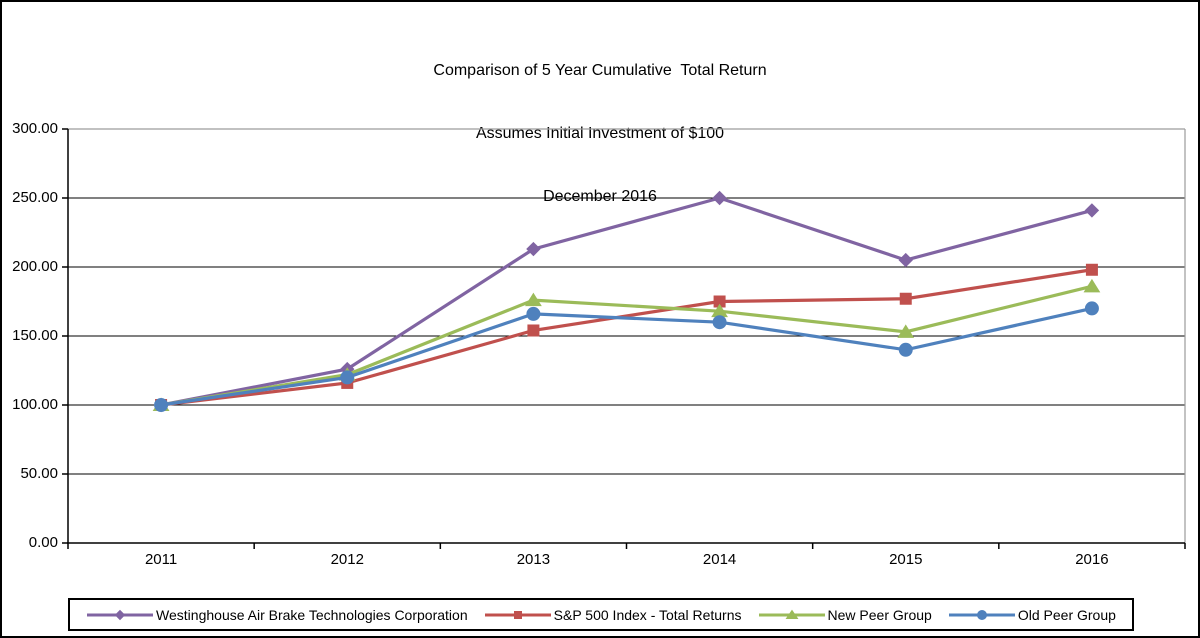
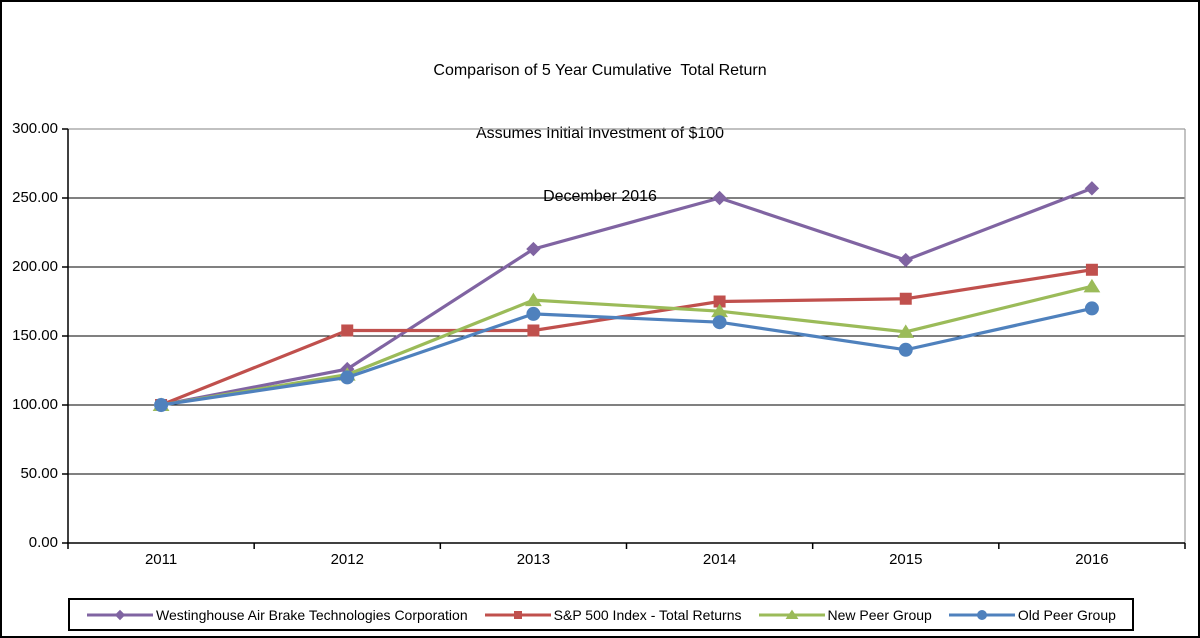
S&P 500 Index - Total Returns/2012: 116 -> 154
Westinghouse Air Brake Technologies Corporation/2016: 241 -> 257
